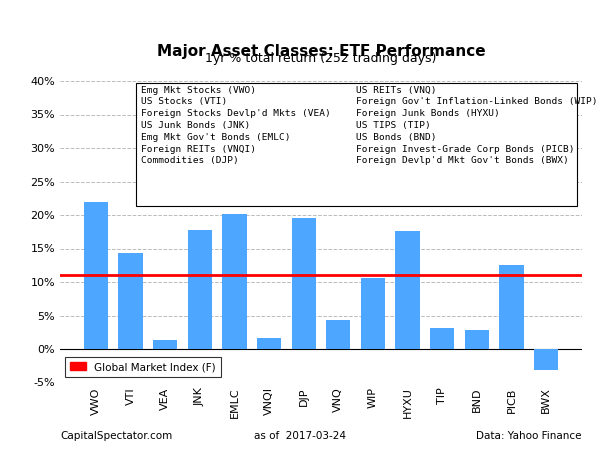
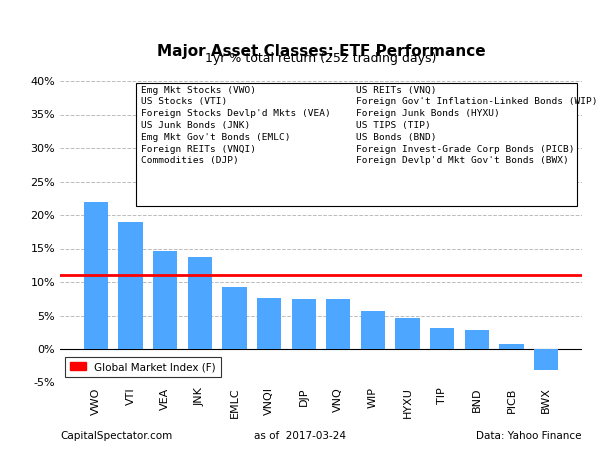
VTI: 14.4% -> 19.0%
VEA: 1.4% -> 14.7%
JNK: 17.8% -> 13.8%
EMLC: 20.2% -> 9.3%
VNQI: 1.6% -> 7.6%
DJP: 19.6% -> 7.4%
VNQ: 4.4% -> 7.4%
WIP: 10.6% -> 5.7%
HYXU: 17.6% -> 4.7%
PICB: 12.6% -> 0.8%
